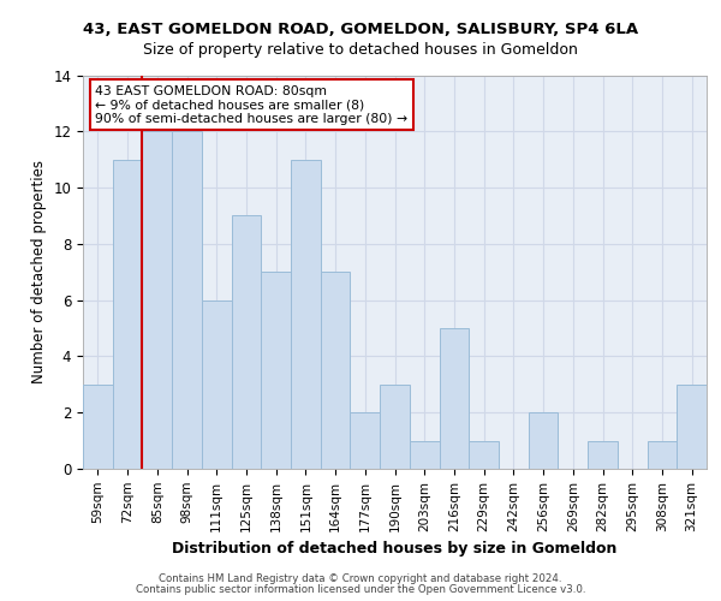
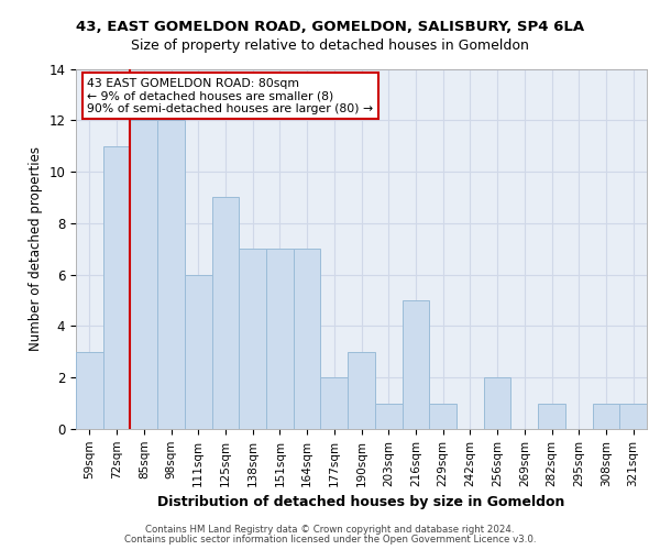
151sqm: 11 -> 7
321sqm: 3 -> 1
